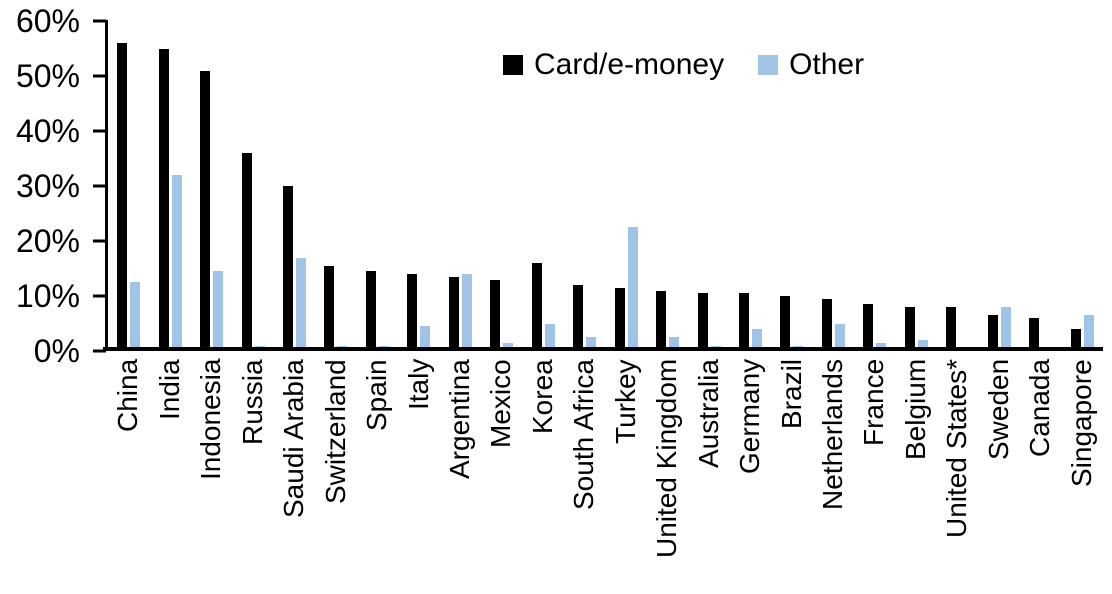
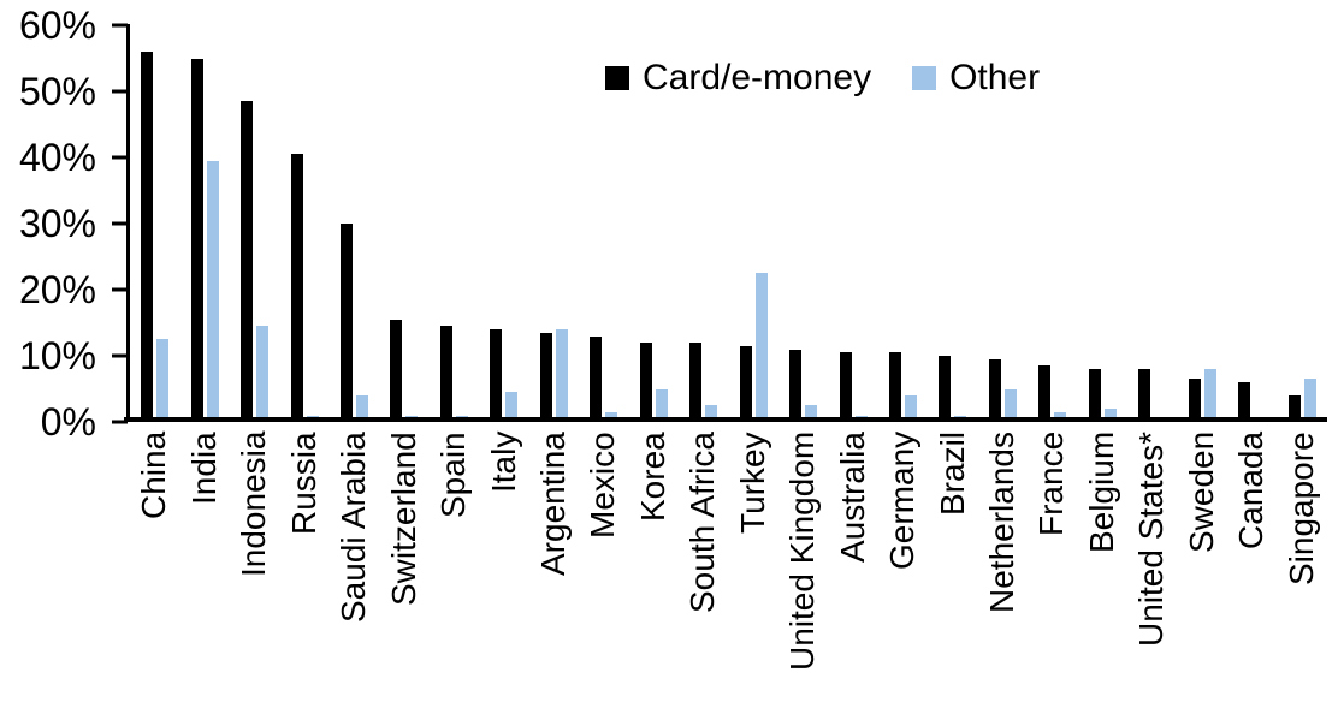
Other/India: 32% -> 40%
Card/e-money/Indonesia: 51% -> 48%
Card/e-money/Russia: 36% -> 40%
Other/Saudi Arabia: 17% -> 4%
Card/e-money/Korea: 16% -> 12%
